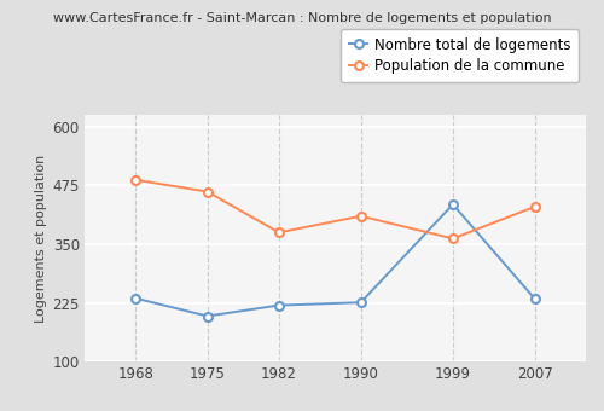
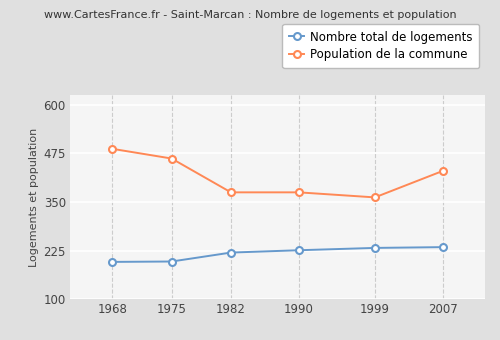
Nombre total de logements/1968: 235 -> 196
Population de la commune/1990: 410 -> 375
Nombre total de logements/1999: 435 -> 232
